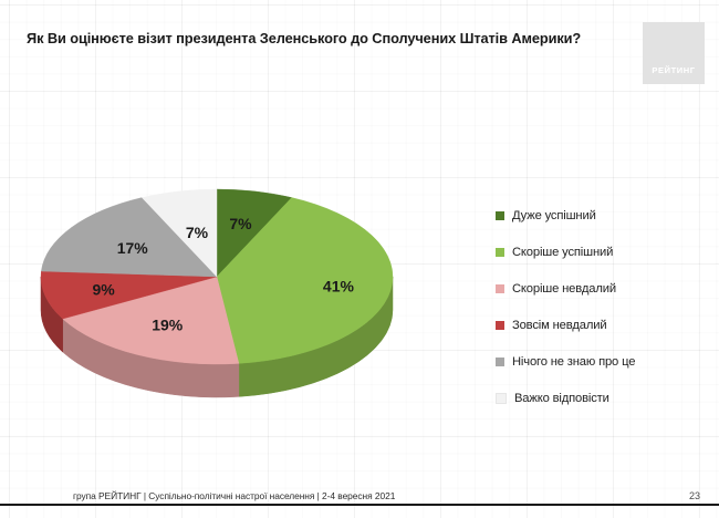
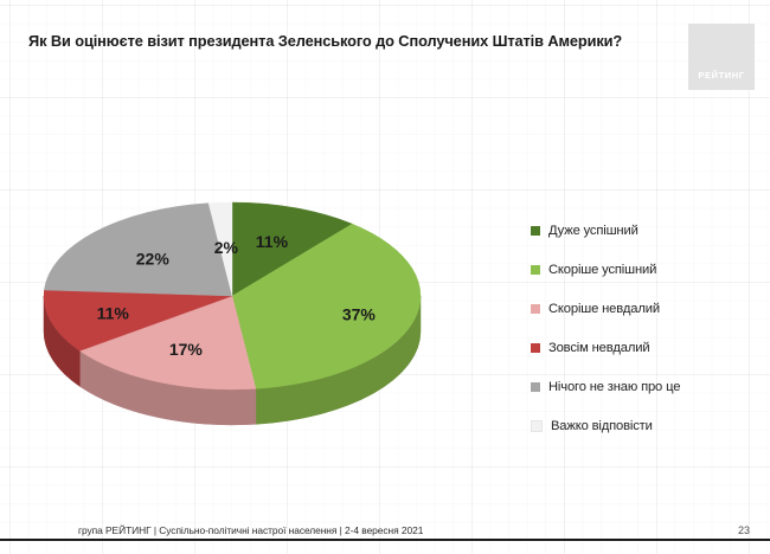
Дуже успішний: 7% -> 11%
Скоріше успішний: 41% -> 37%
Скоріше невдалий: 19% -> 17%
Зовсім невдалий: 9% -> 11%
Нічого не знаю про це: 17% -> 22%
Важко відповісти: 7% -> 2%
